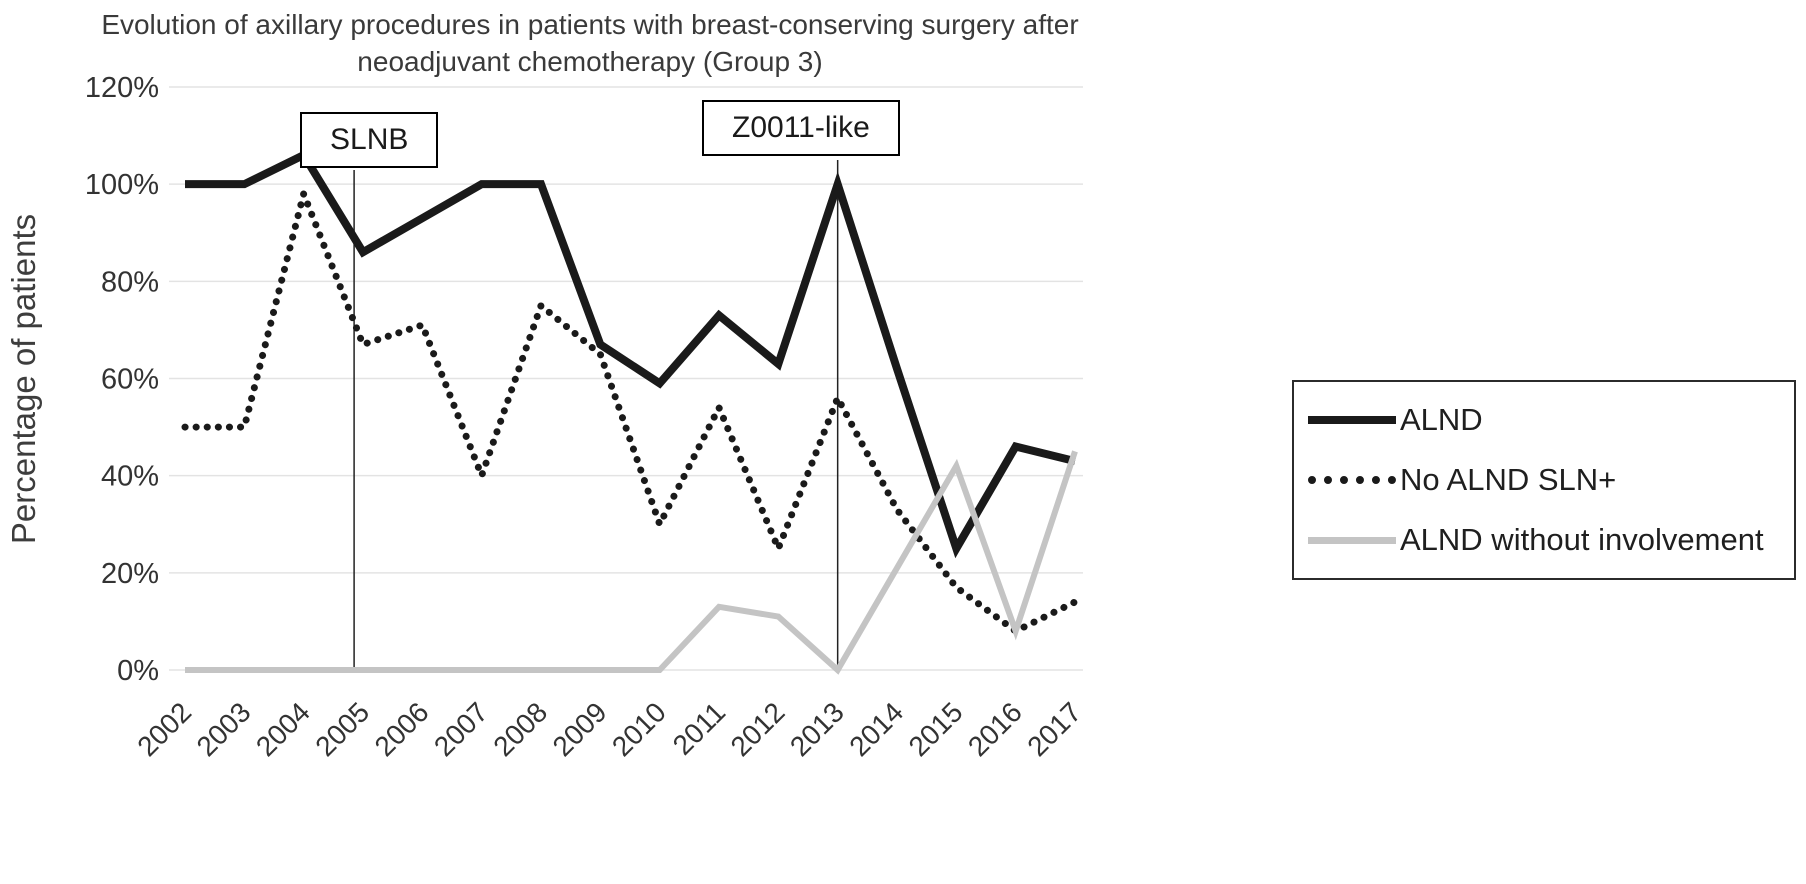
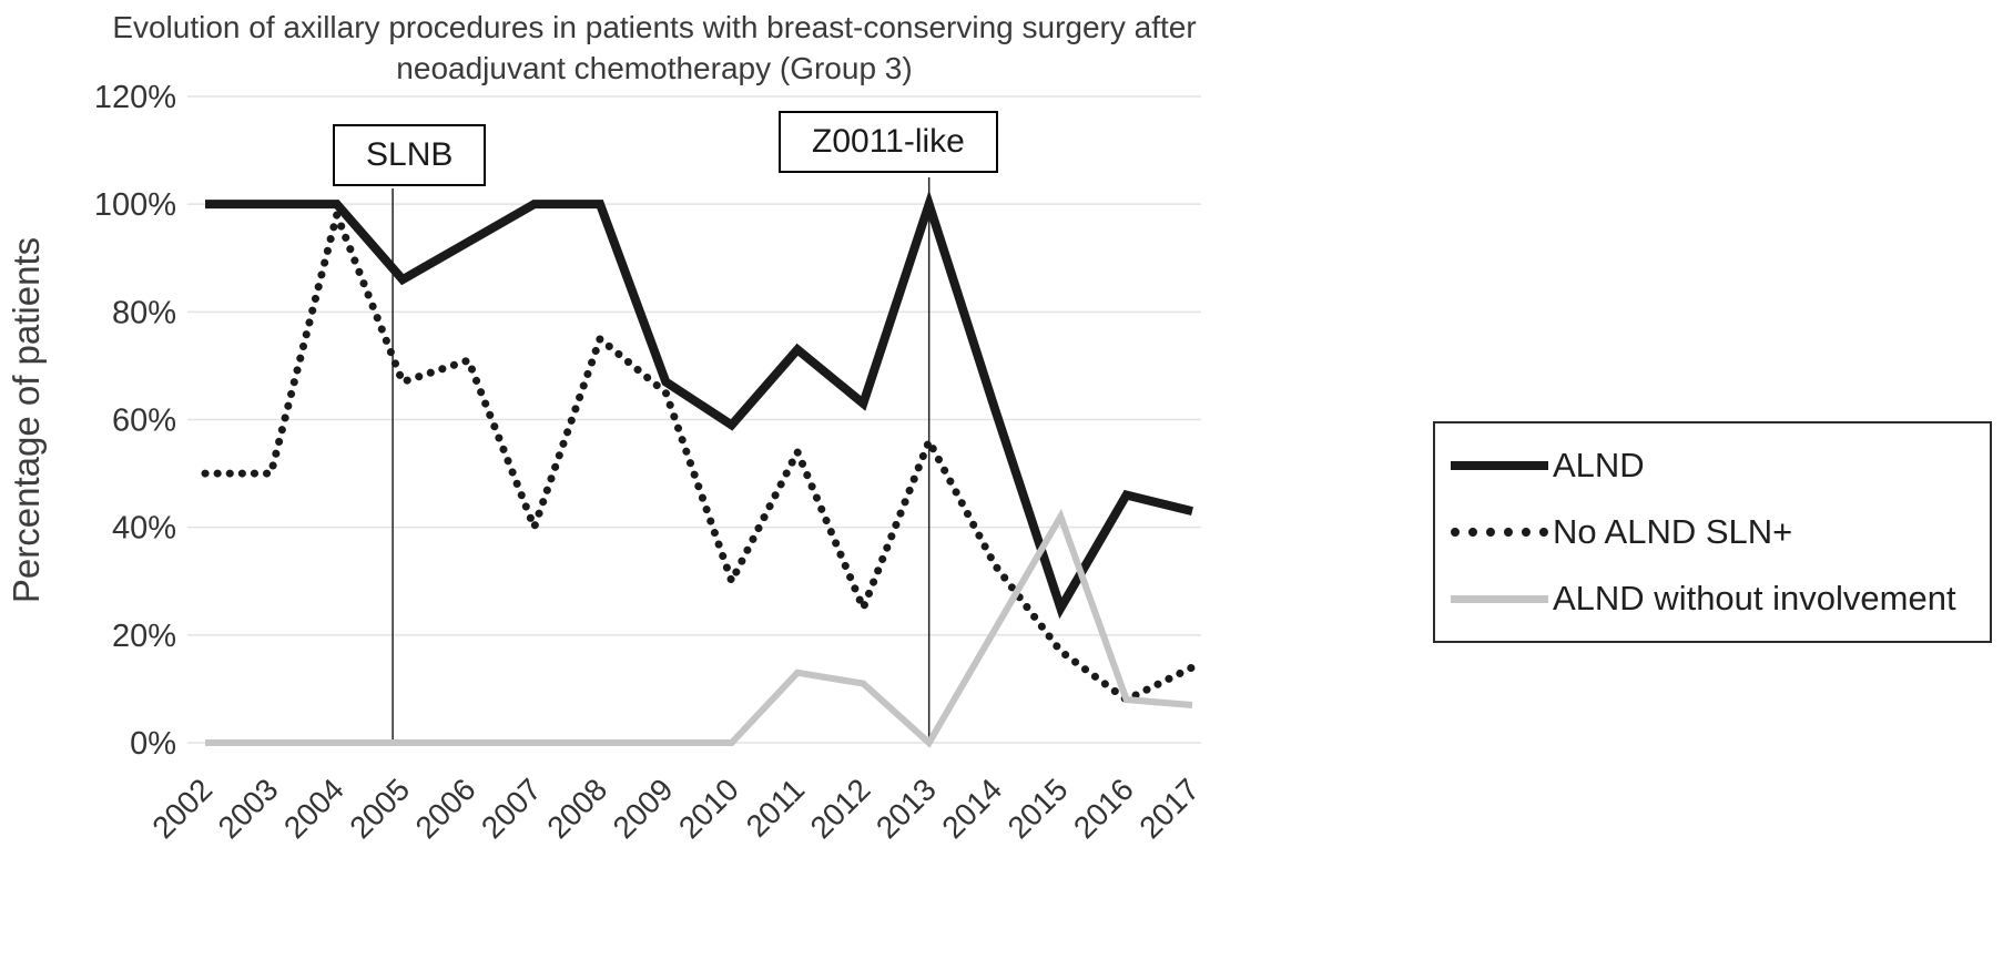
ALND/2004: 106% -> 100%
ALND without involvement/2017: 45% -> 7%
